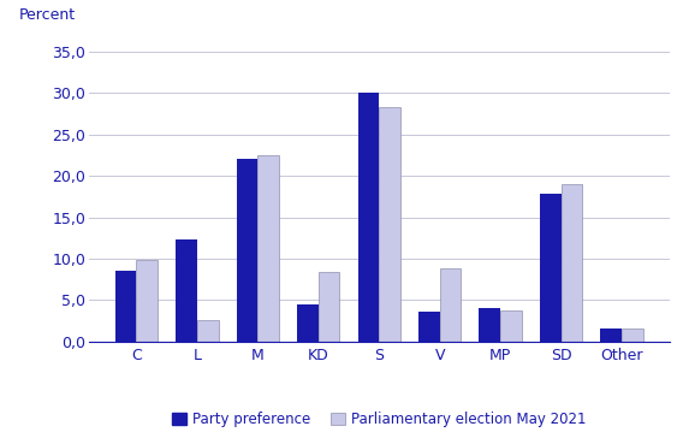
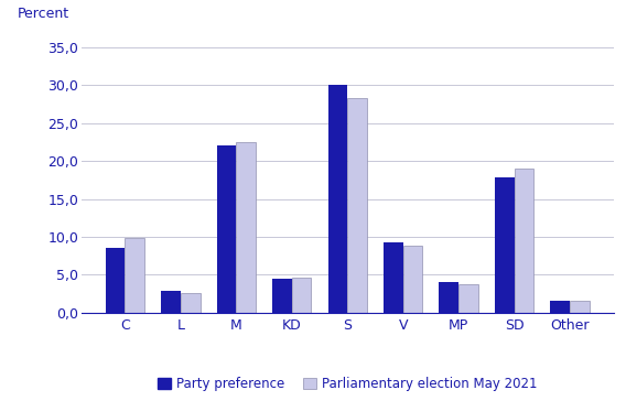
Party preference/L: 12,4 -> 2,9
Parliamentary election May 2021/KD: 8,4 -> 4,6
Party preference/V: 3,6 -> 9,3
